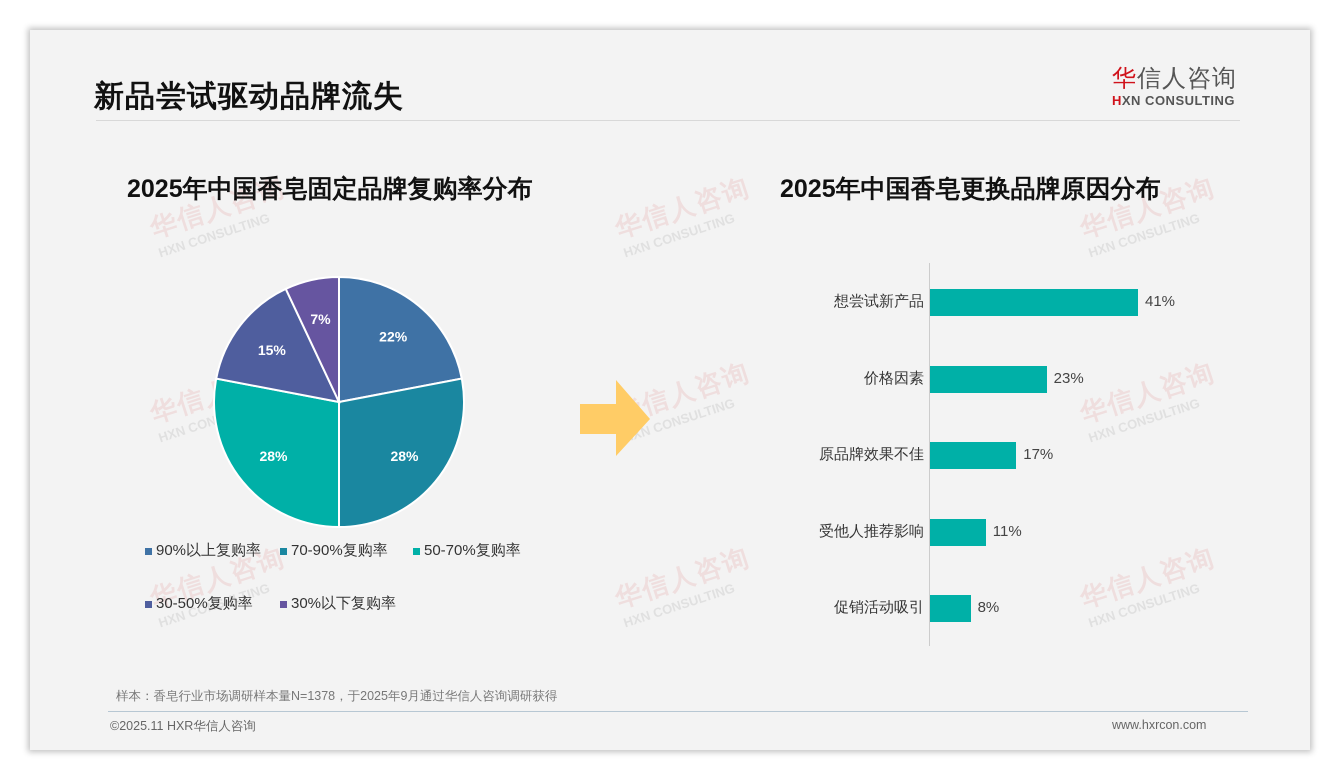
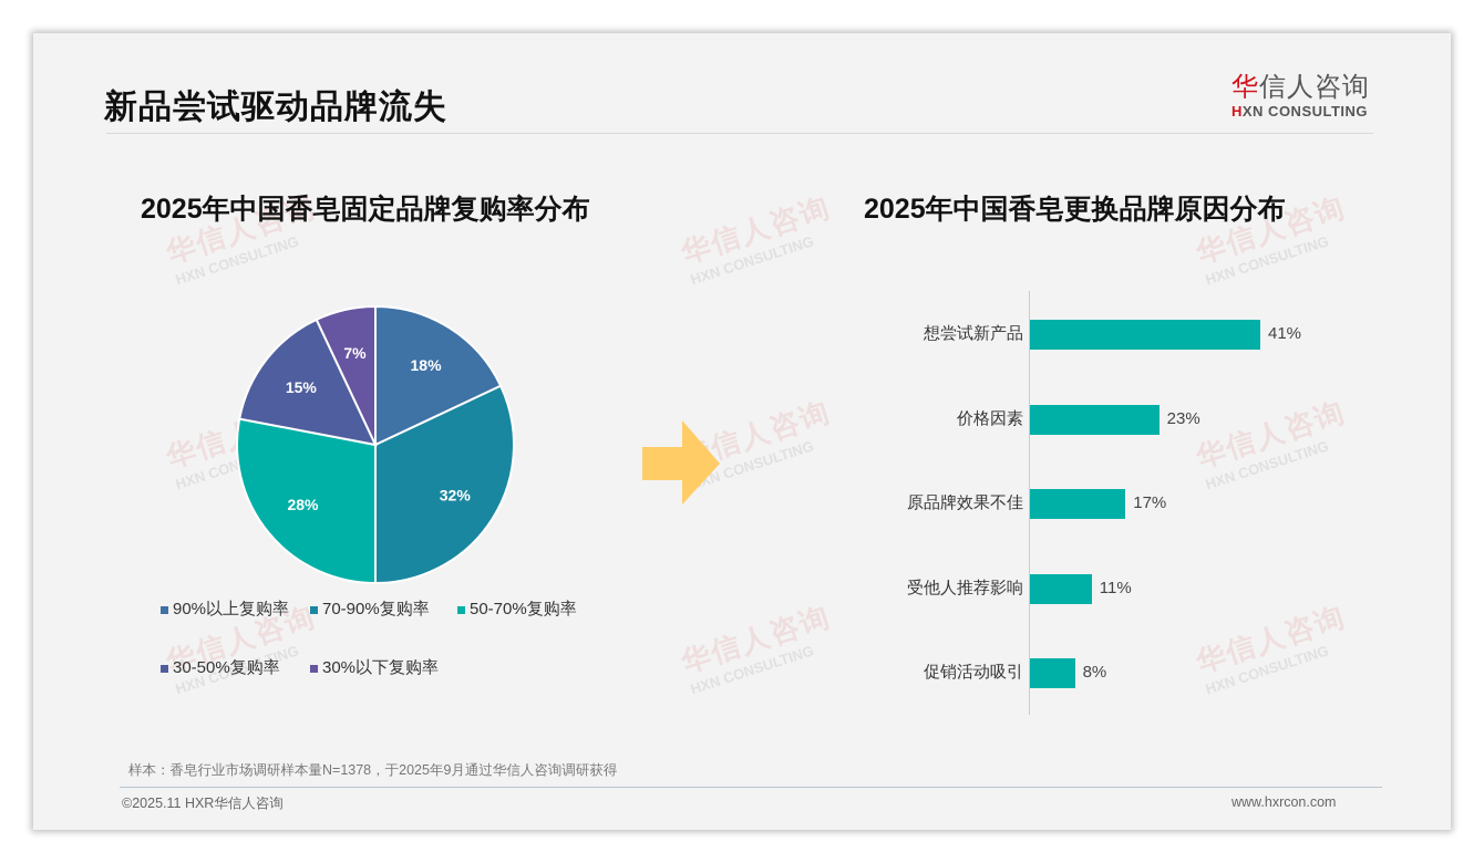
2025年中国香皂固定品牌复购率分布/90%以上复购率: 22% -> 18%
2025年中国香皂固定品牌复购率分布/70-90%复购率: 28% -> 32%
